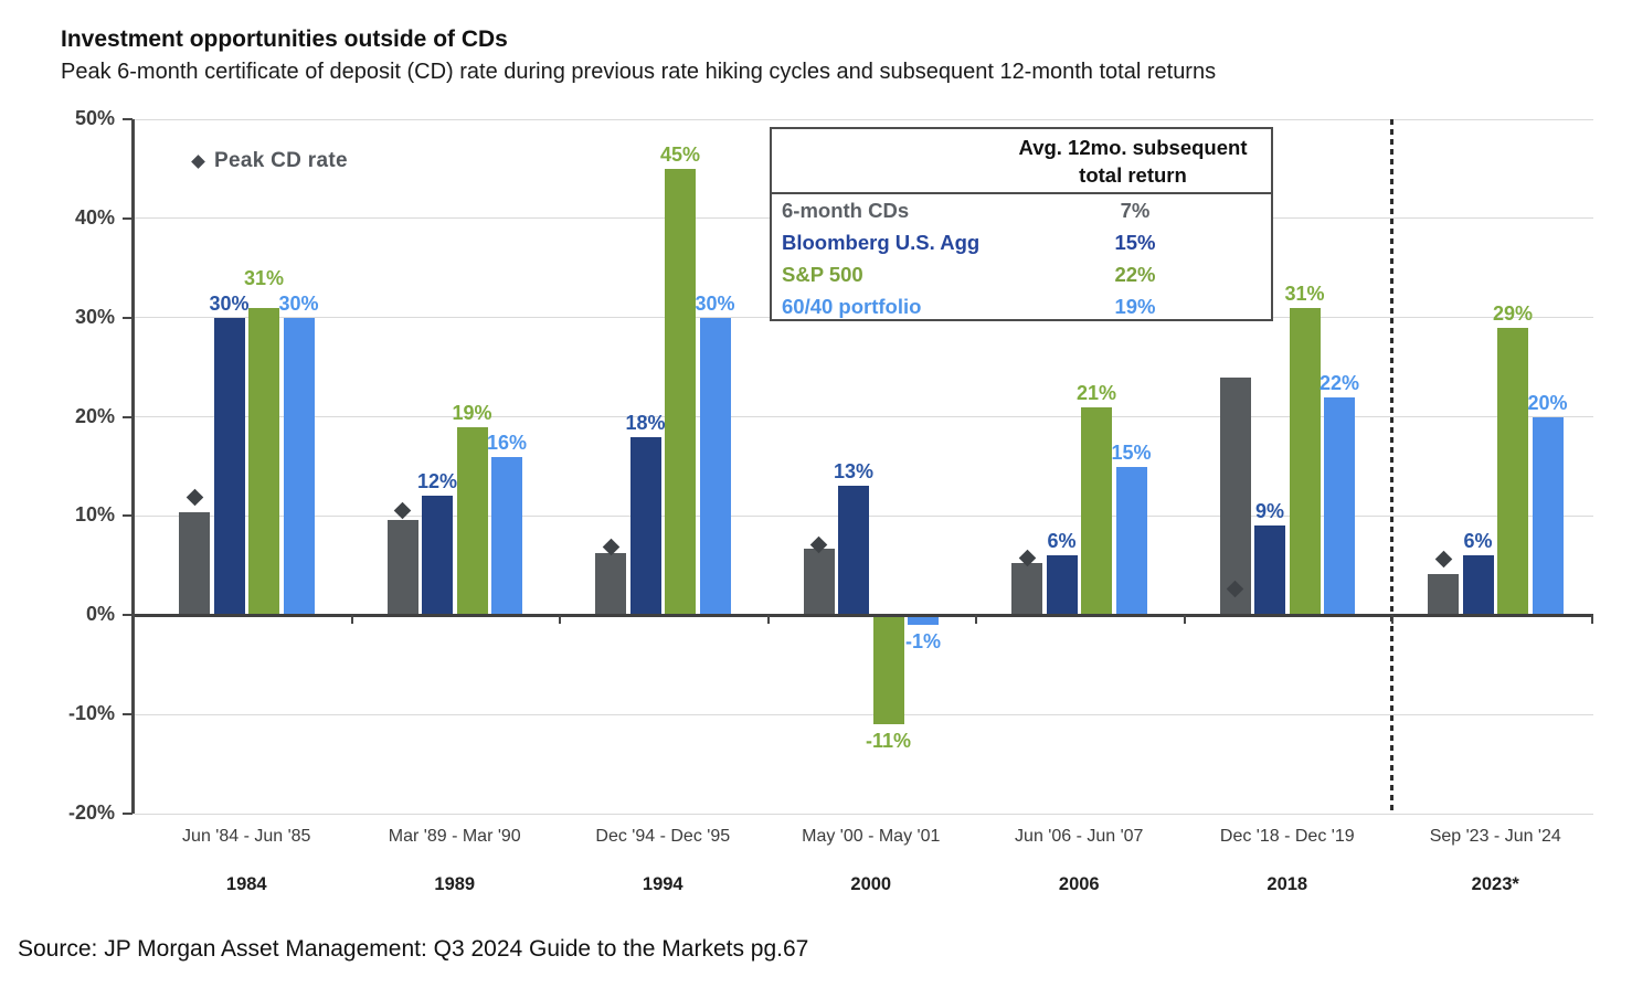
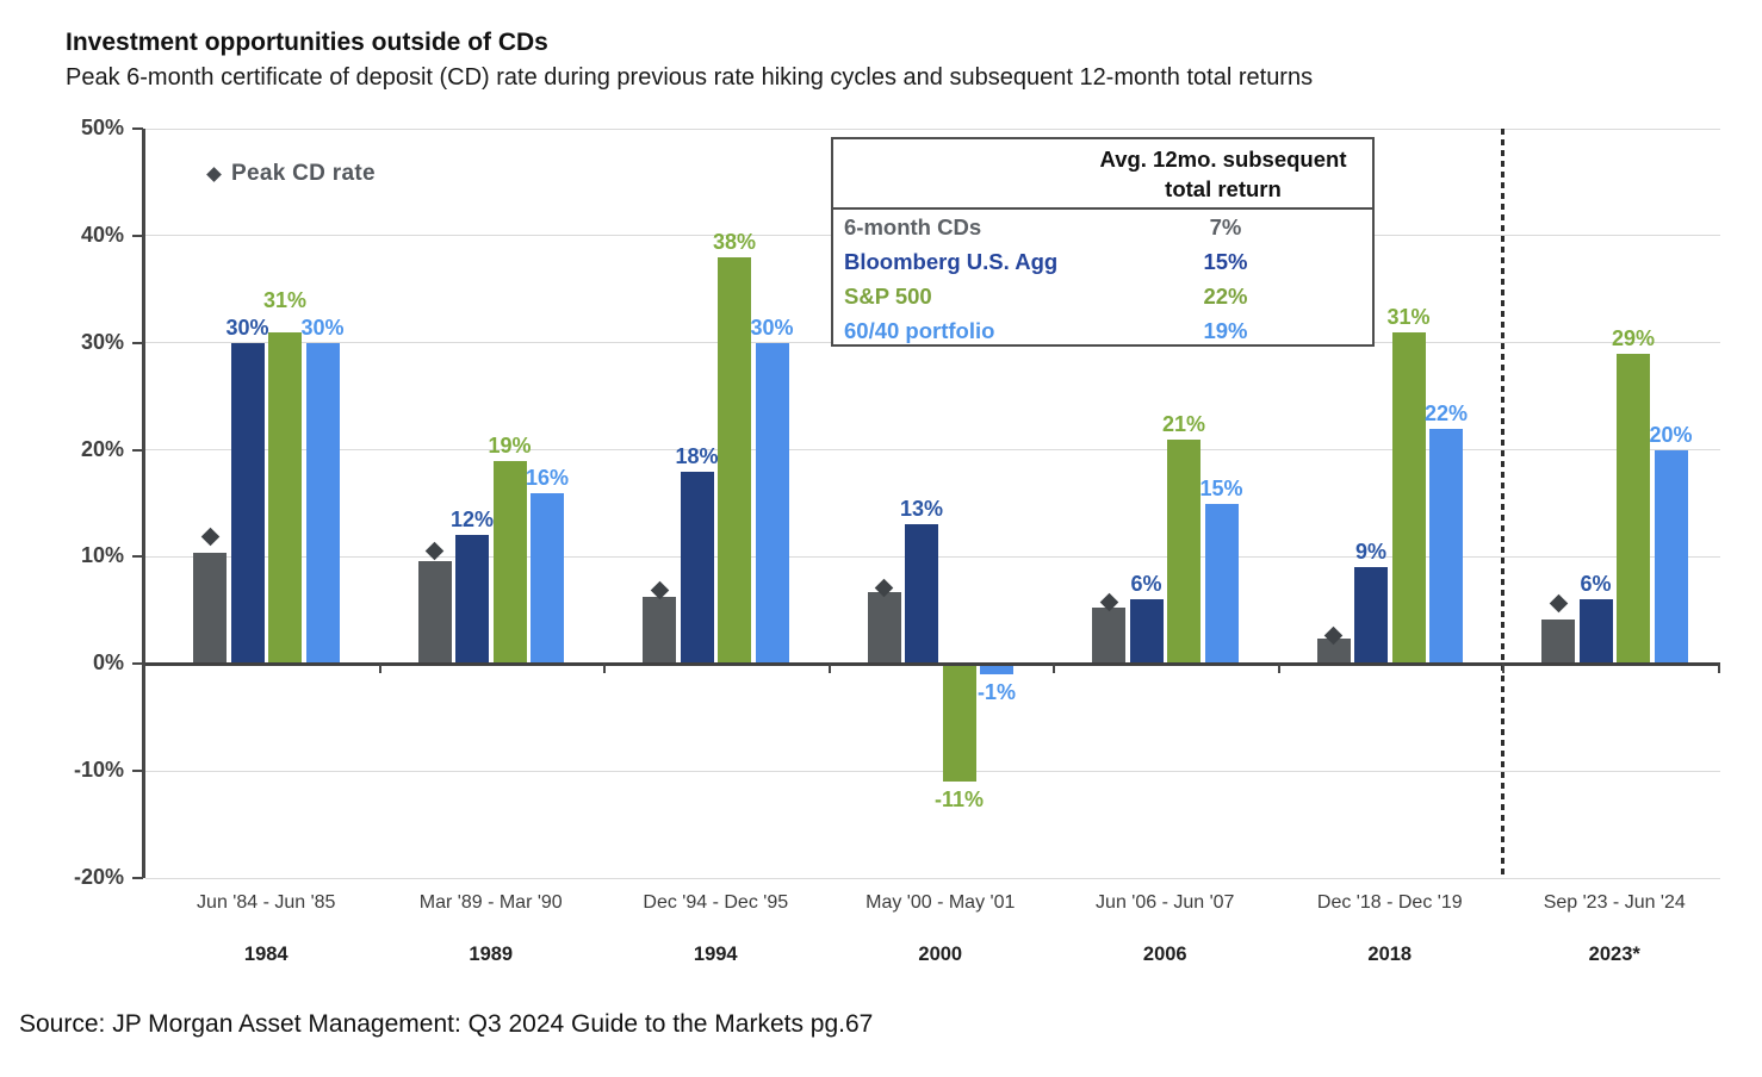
S&P 500/Dec '94 - Dec '95: 45% -> 38%
6-month CDs/Dec '18 - Dec '19: 24% -> 2%
